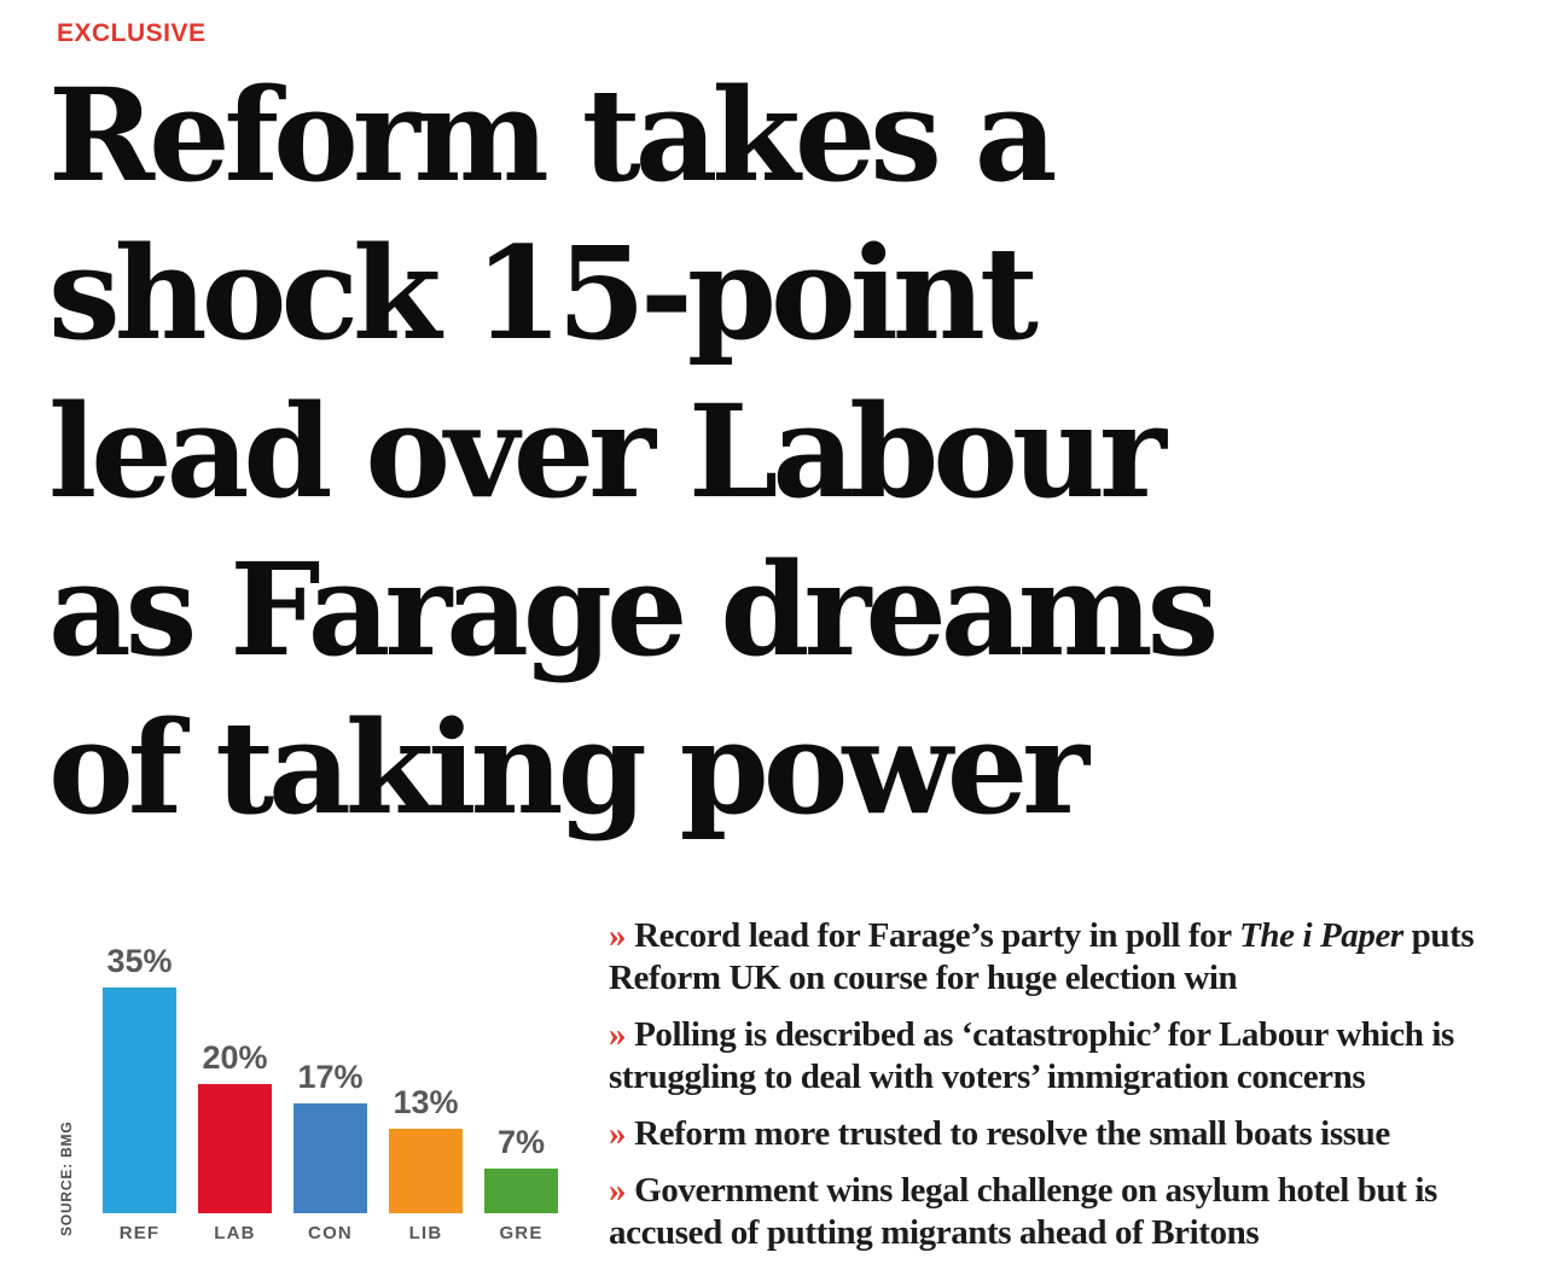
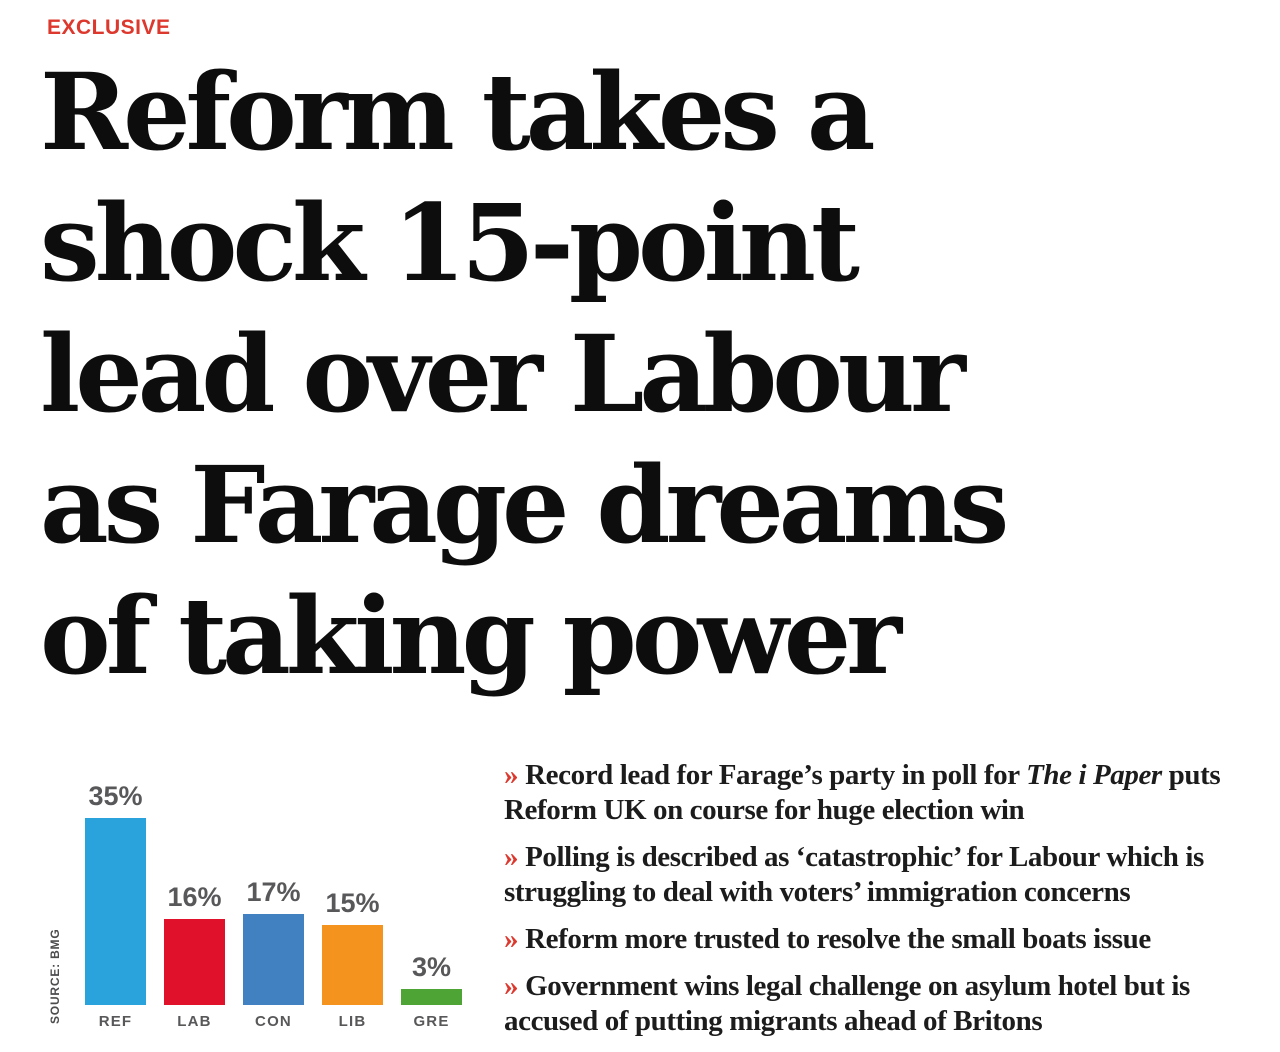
LAB: 20% -> 16%
LIB: 13% -> 15%
GRE: 7% -> 3%
